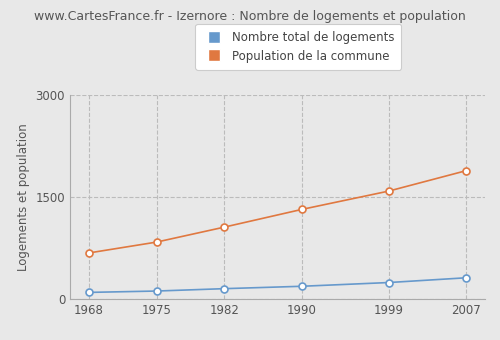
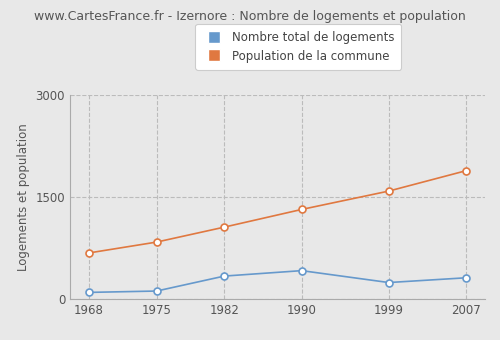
Nombre total de logements/1982: 160 -> 340
Nombre total de logements/1990: 190 -> 420
